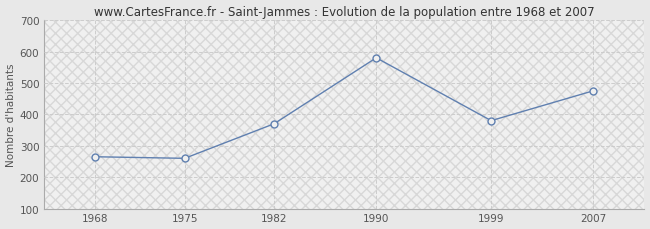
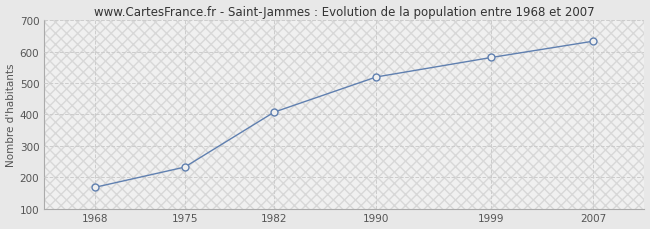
1968: 265 -> 168
1975: 260 -> 232
1982: 370 -> 407
1990: 580 -> 519
1999: 380 -> 581
2007: 475 -> 633
